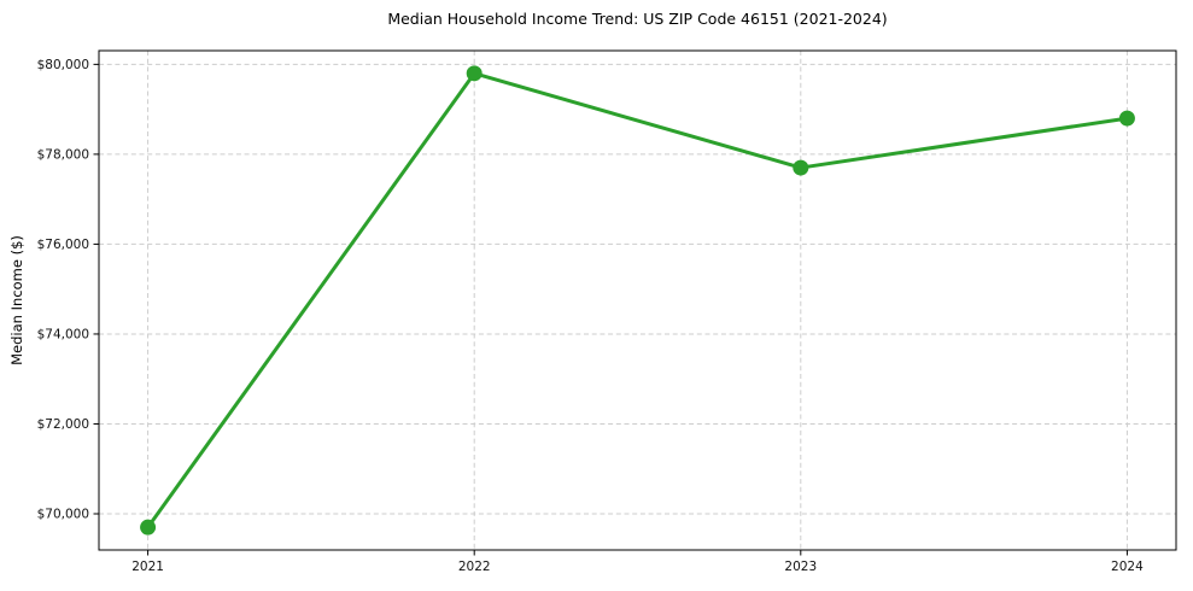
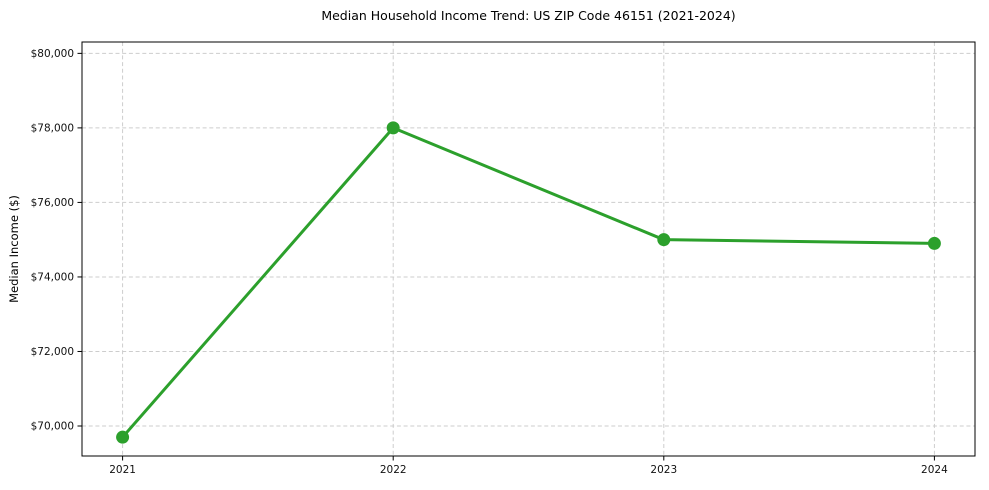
2022: $79800 -> $78000
2023: $77700 -> $75000
2024: $78800 -> $74900
